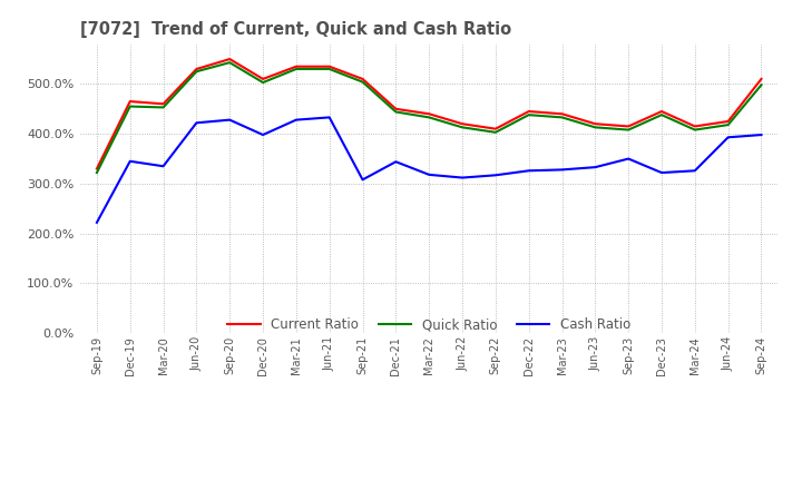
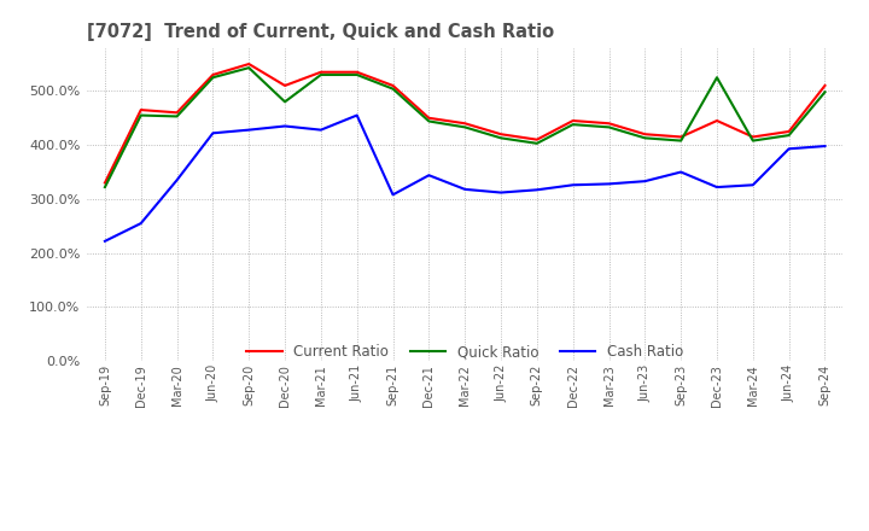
Cash Ratio/Dec-19: 345% -> 255%
Quick Ratio/Dec-20: 503% -> 480%
Cash Ratio/Dec-20: 398% -> 435%
Cash Ratio/Jun-21: 433% -> 455%
Quick Ratio/Dec-23: 438% -> 525%
